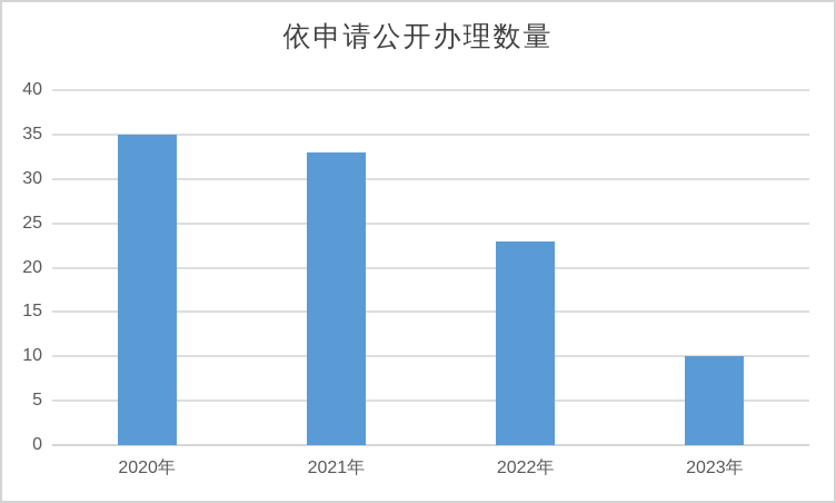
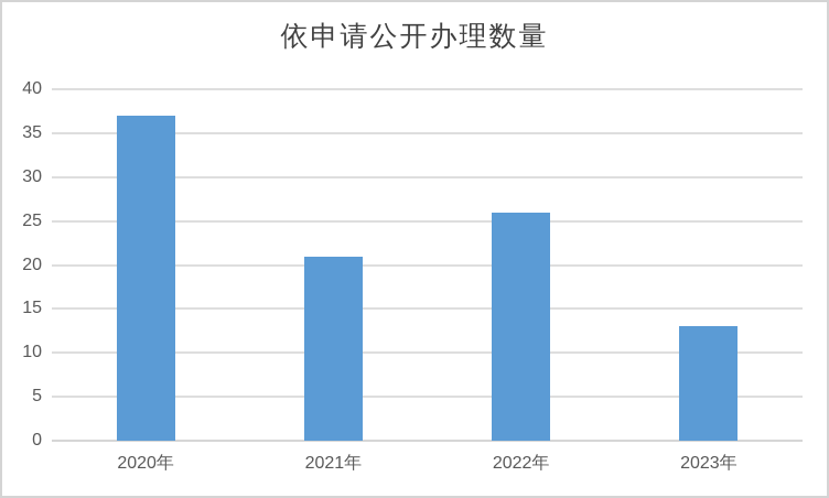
2020年: 35 -> 37
2021年: 33 -> 21
2022年: 23 -> 26
2023年: 10 -> 13
